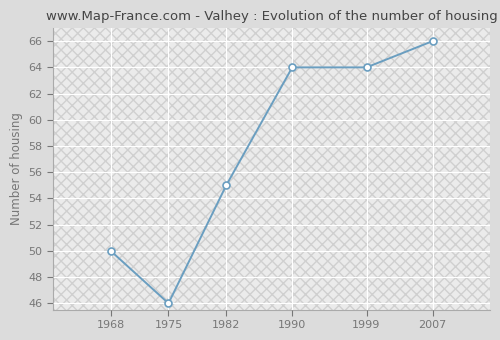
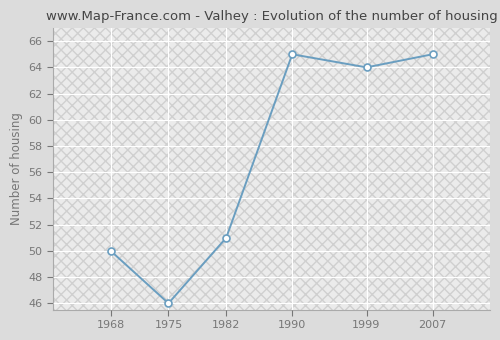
1982: 55 -> 51
1990: 64 -> 65
2007: 66 -> 65
